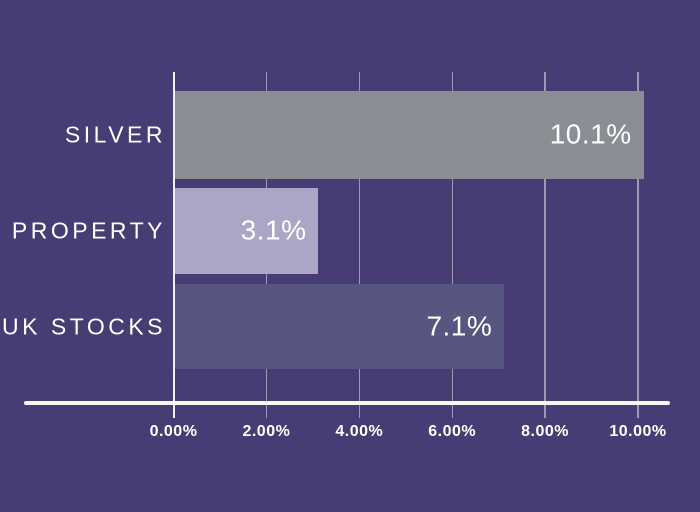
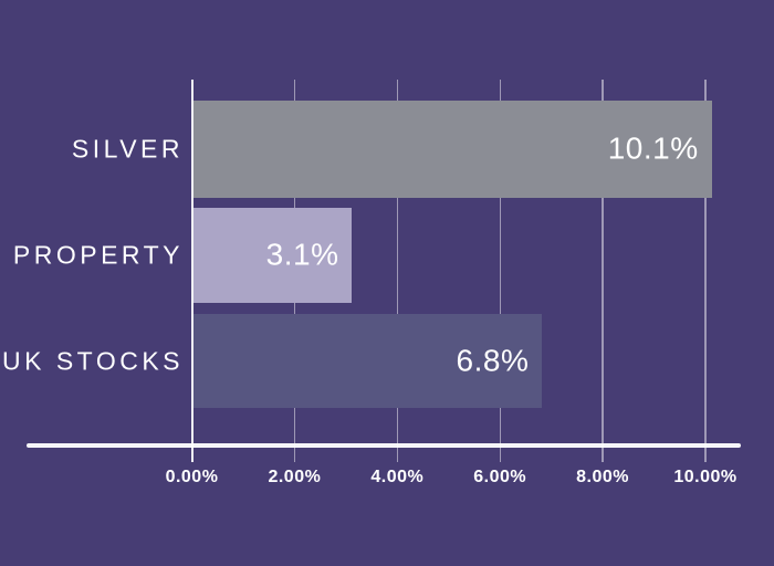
UK STOCKS: 7.1% -> 6.8%
